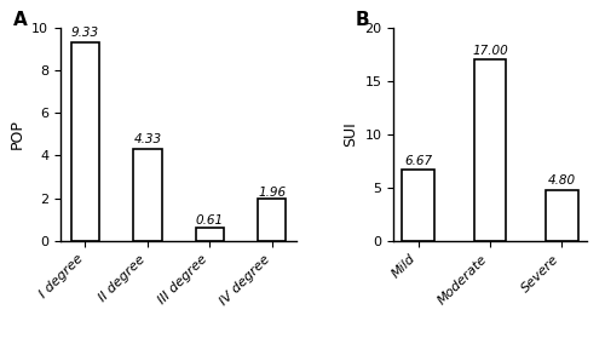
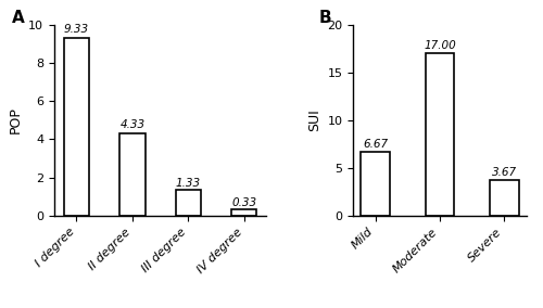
III degree: 0.61 -> 1.33
IV degree: 1.96 -> 0.33
Severe: 4.80 -> 3.67
